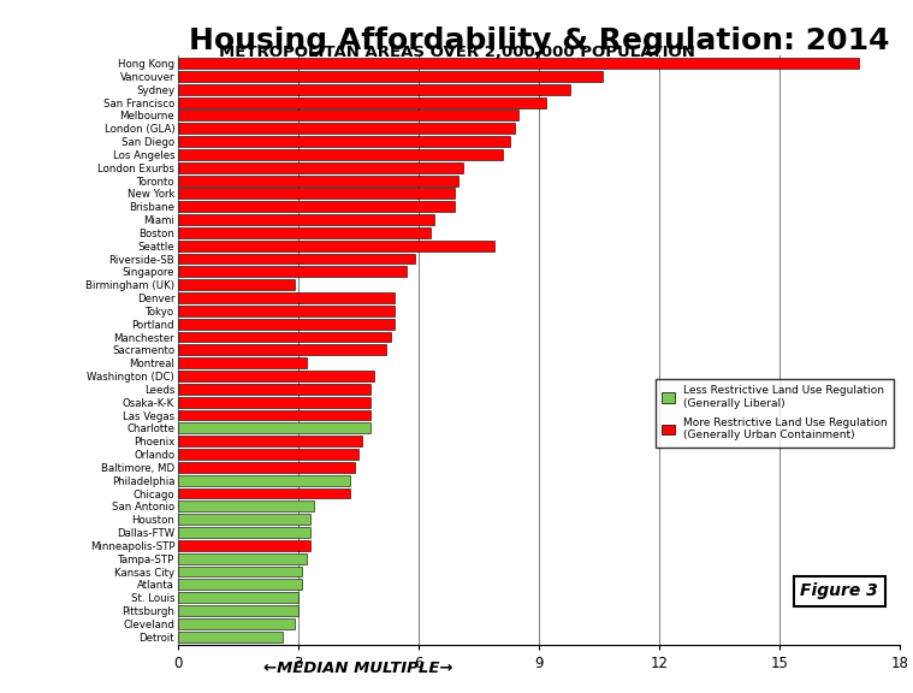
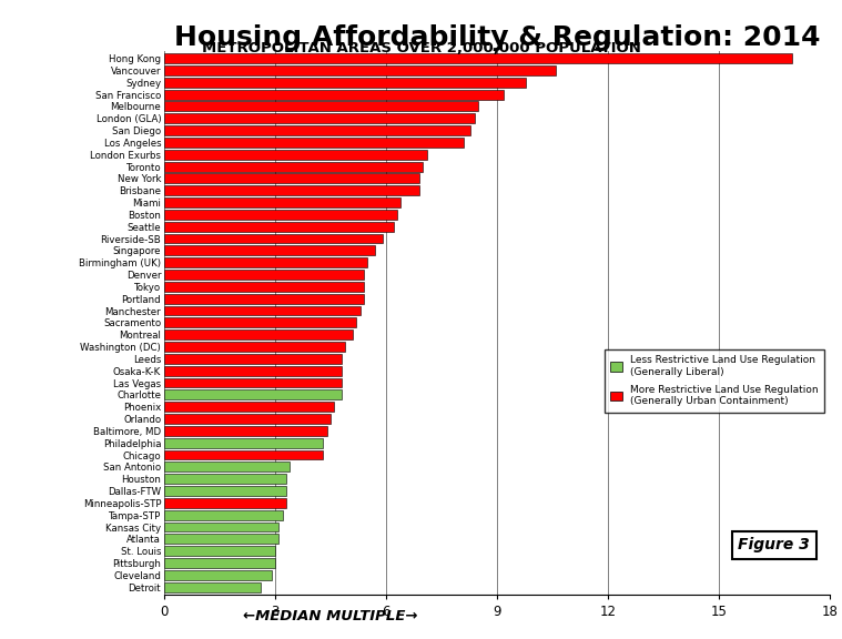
Seattle: 7.9 -> 6.2
Birmingham (UK): 2.9 -> 5.5
Montreal: 3.2 -> 5.1
